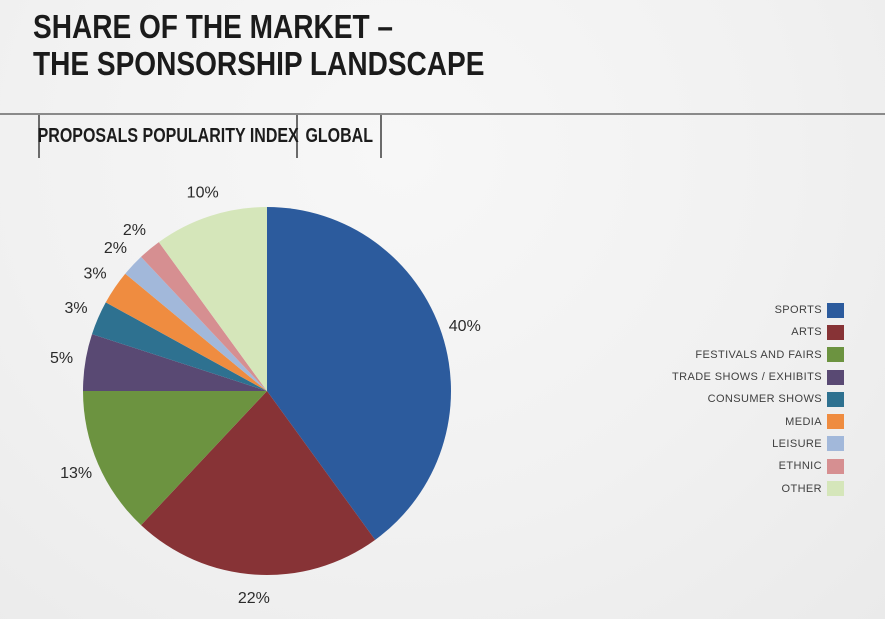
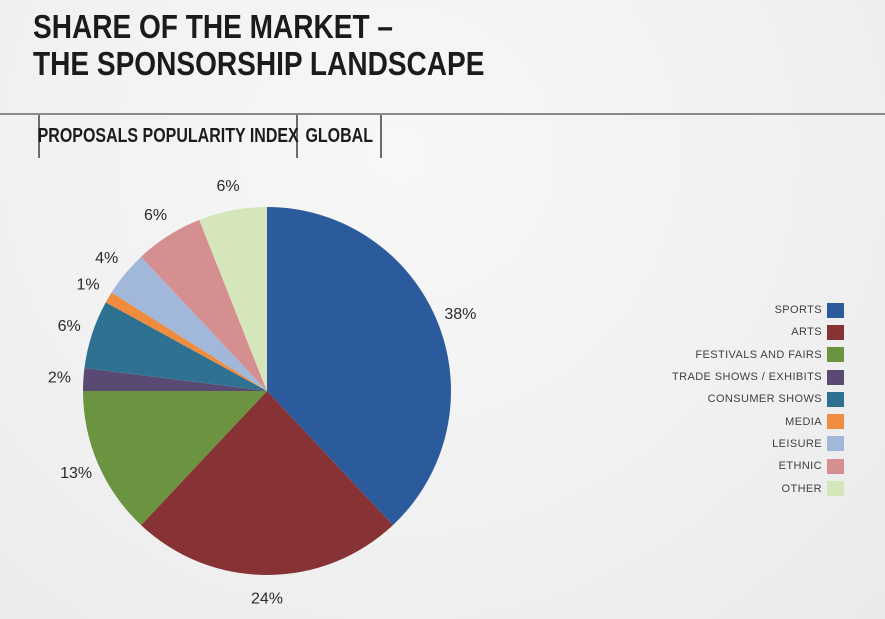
SPORTS: 40% -> 38%
ARTS: 22% -> 24%
TRADE SHOWS / EXHIBITS: 5% -> 2%
CONSUMER SHOWS: 3% -> 6%
MEDIA: 3% -> 1%
LEISURE: 2% -> 4%
ETHNIC: 2% -> 6%
OTHER: 10% -> 6%
